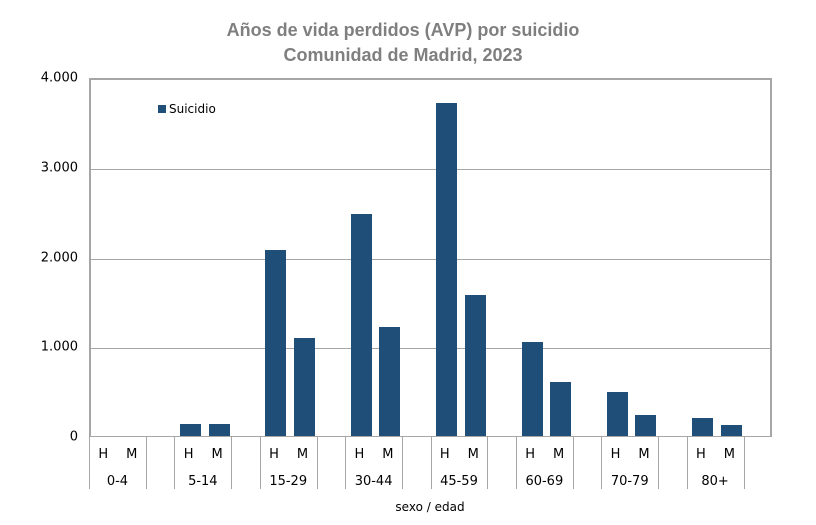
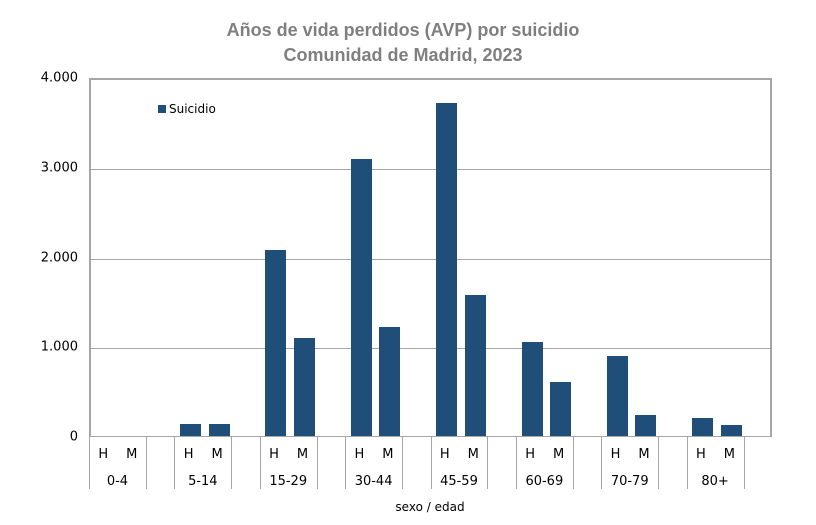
30-44 H: 2500 -> 3100
70-79 H: 500 -> 900
